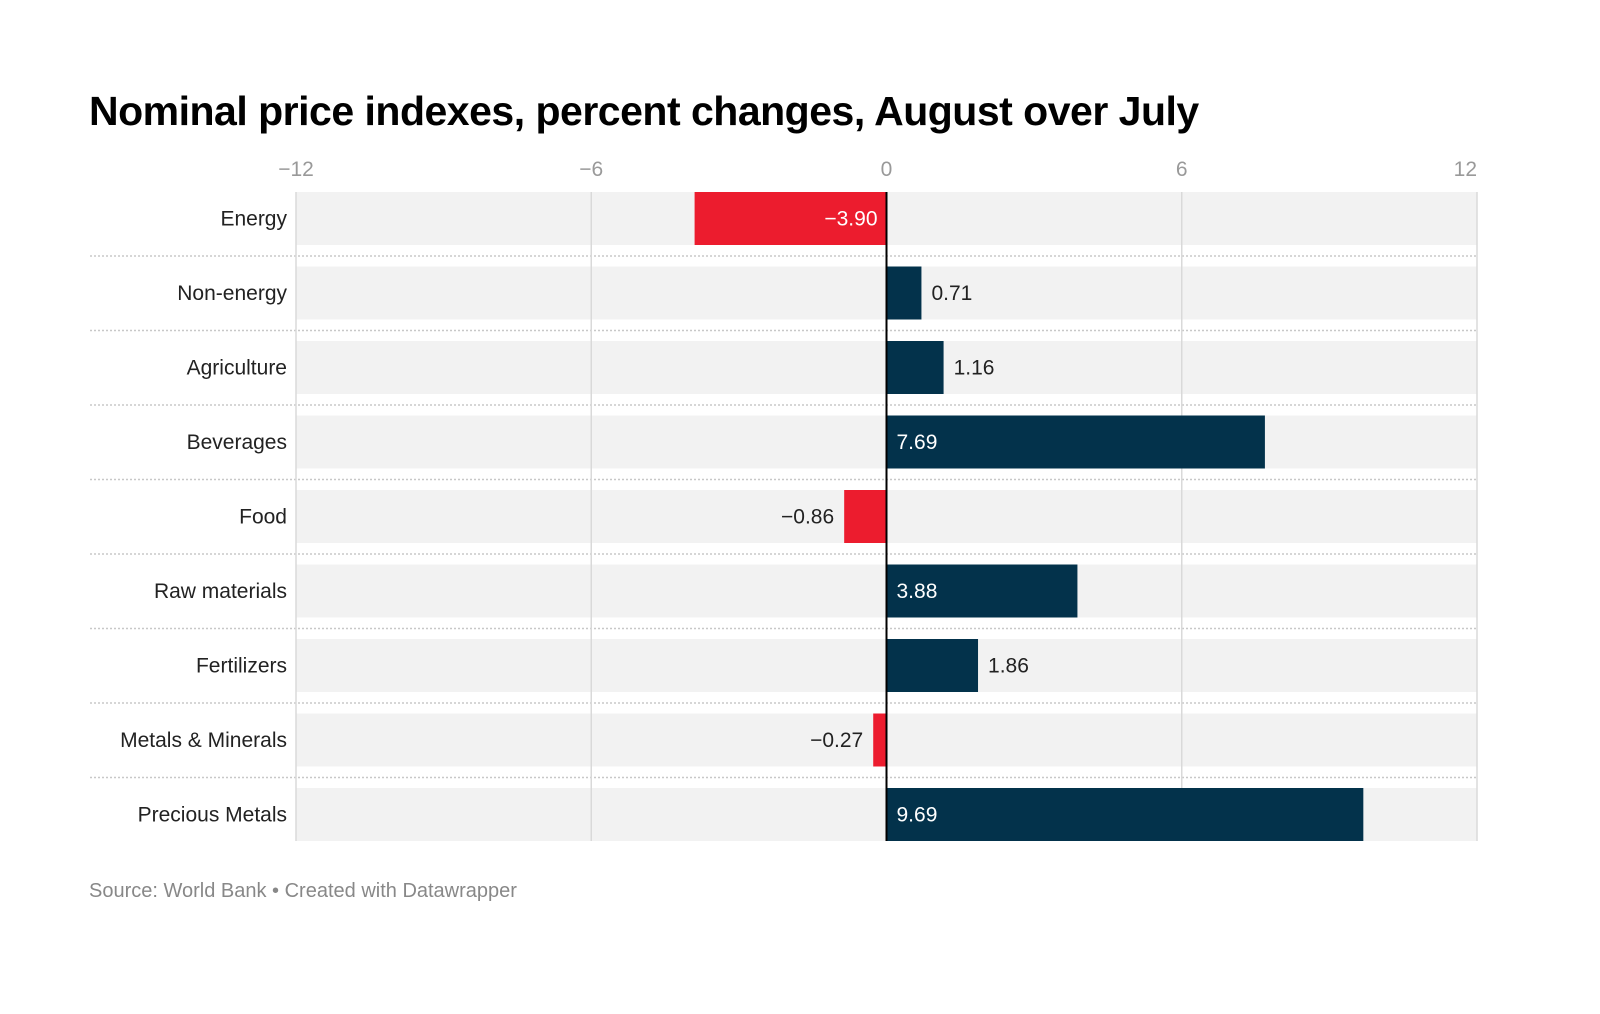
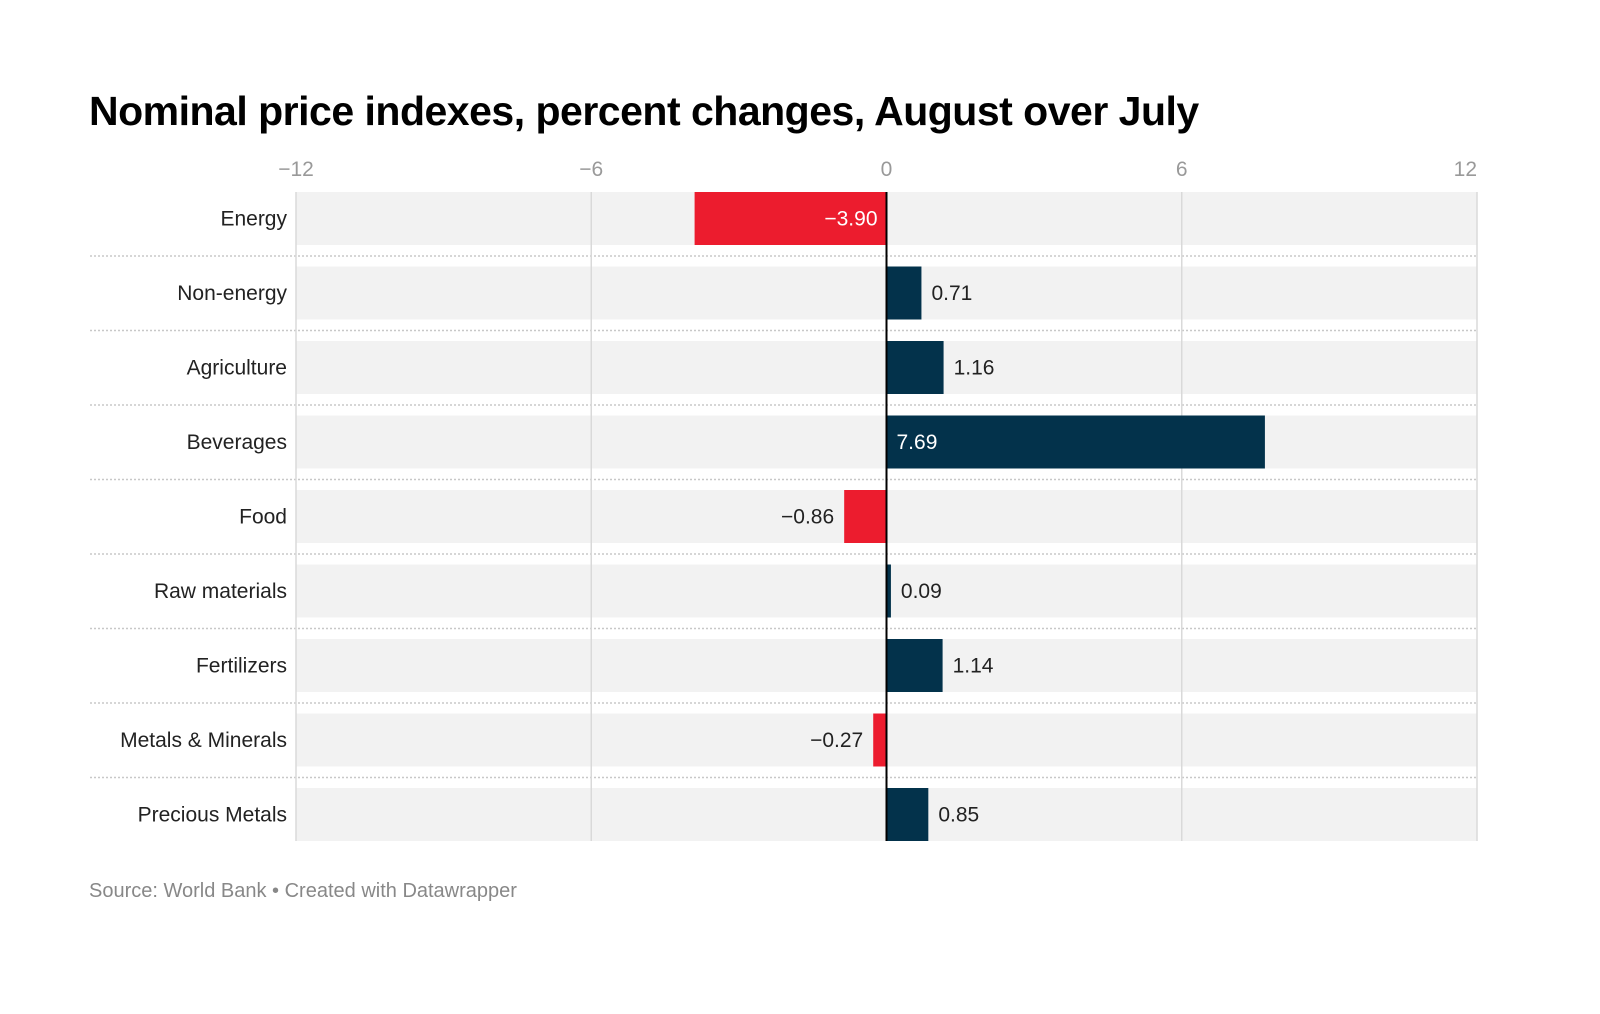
Raw materials: 3.88 -> 0.09
Fertilizers: 1.86 -> 1.14
Precious Metals: 9.69 -> 0.85
